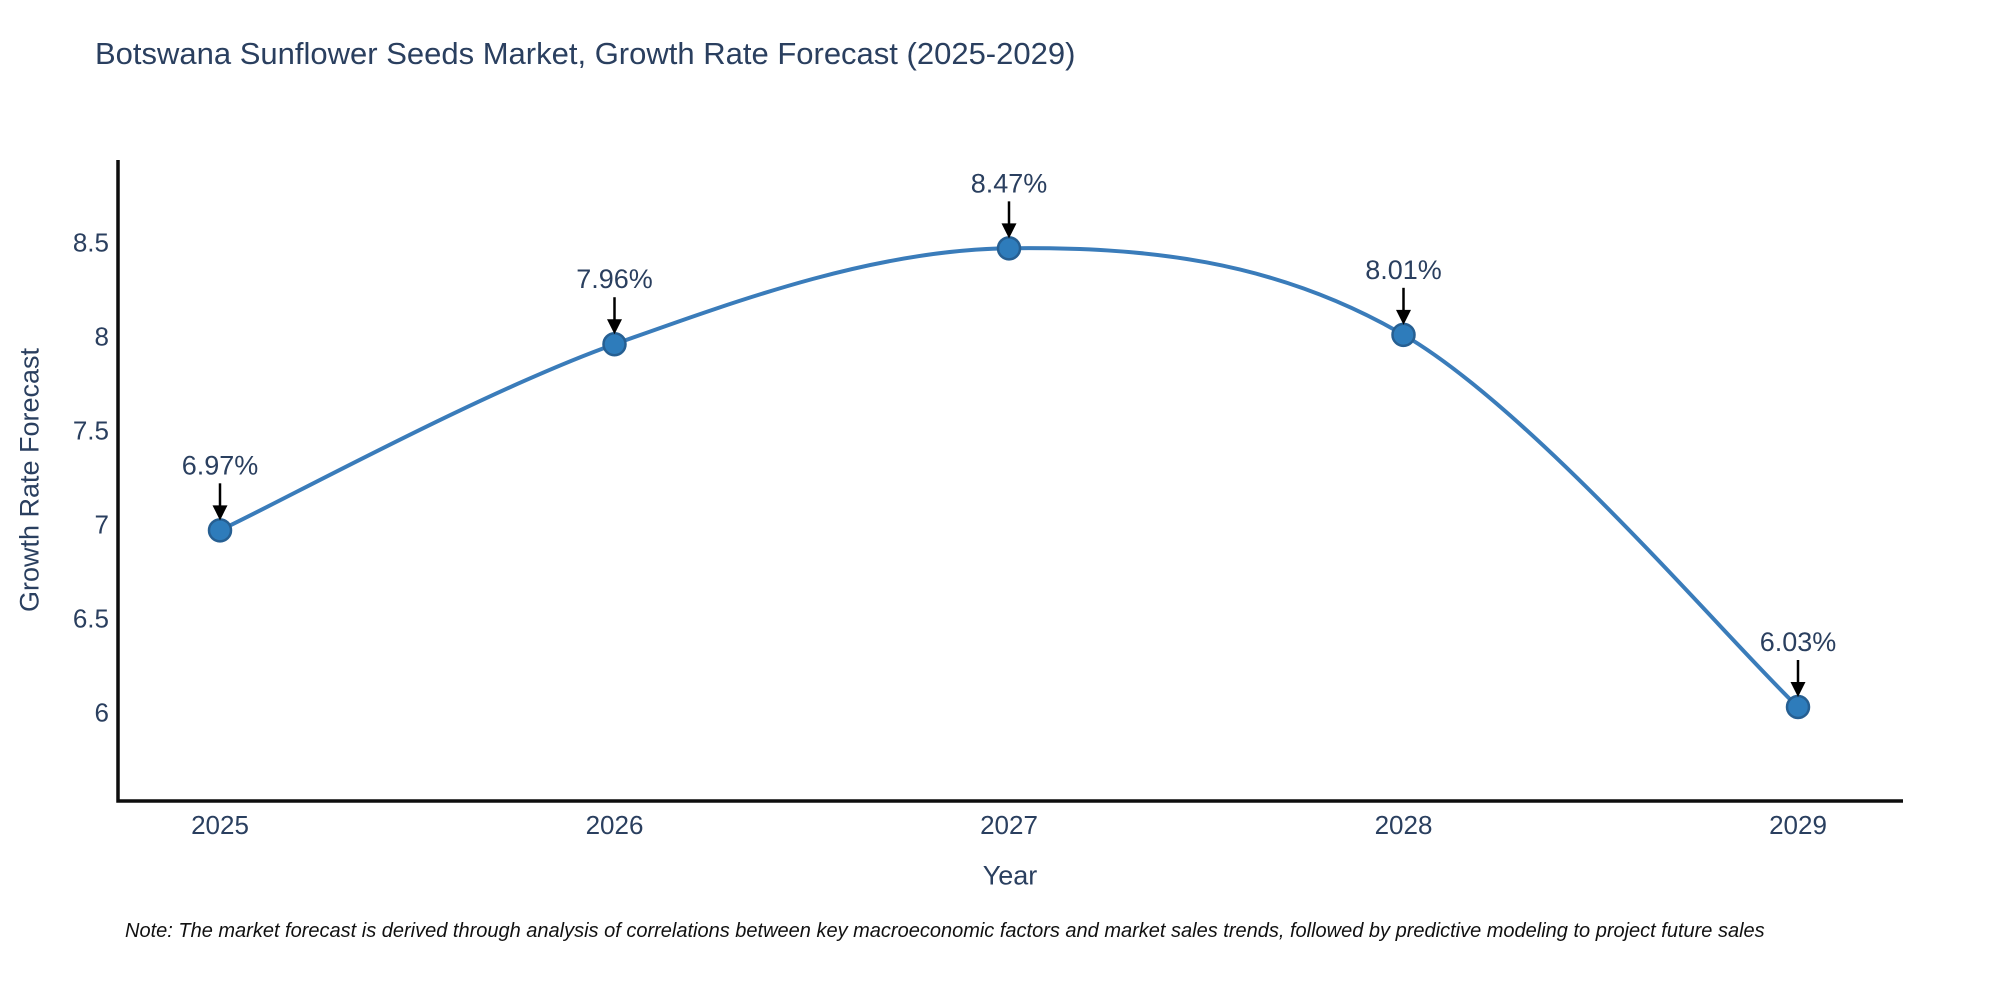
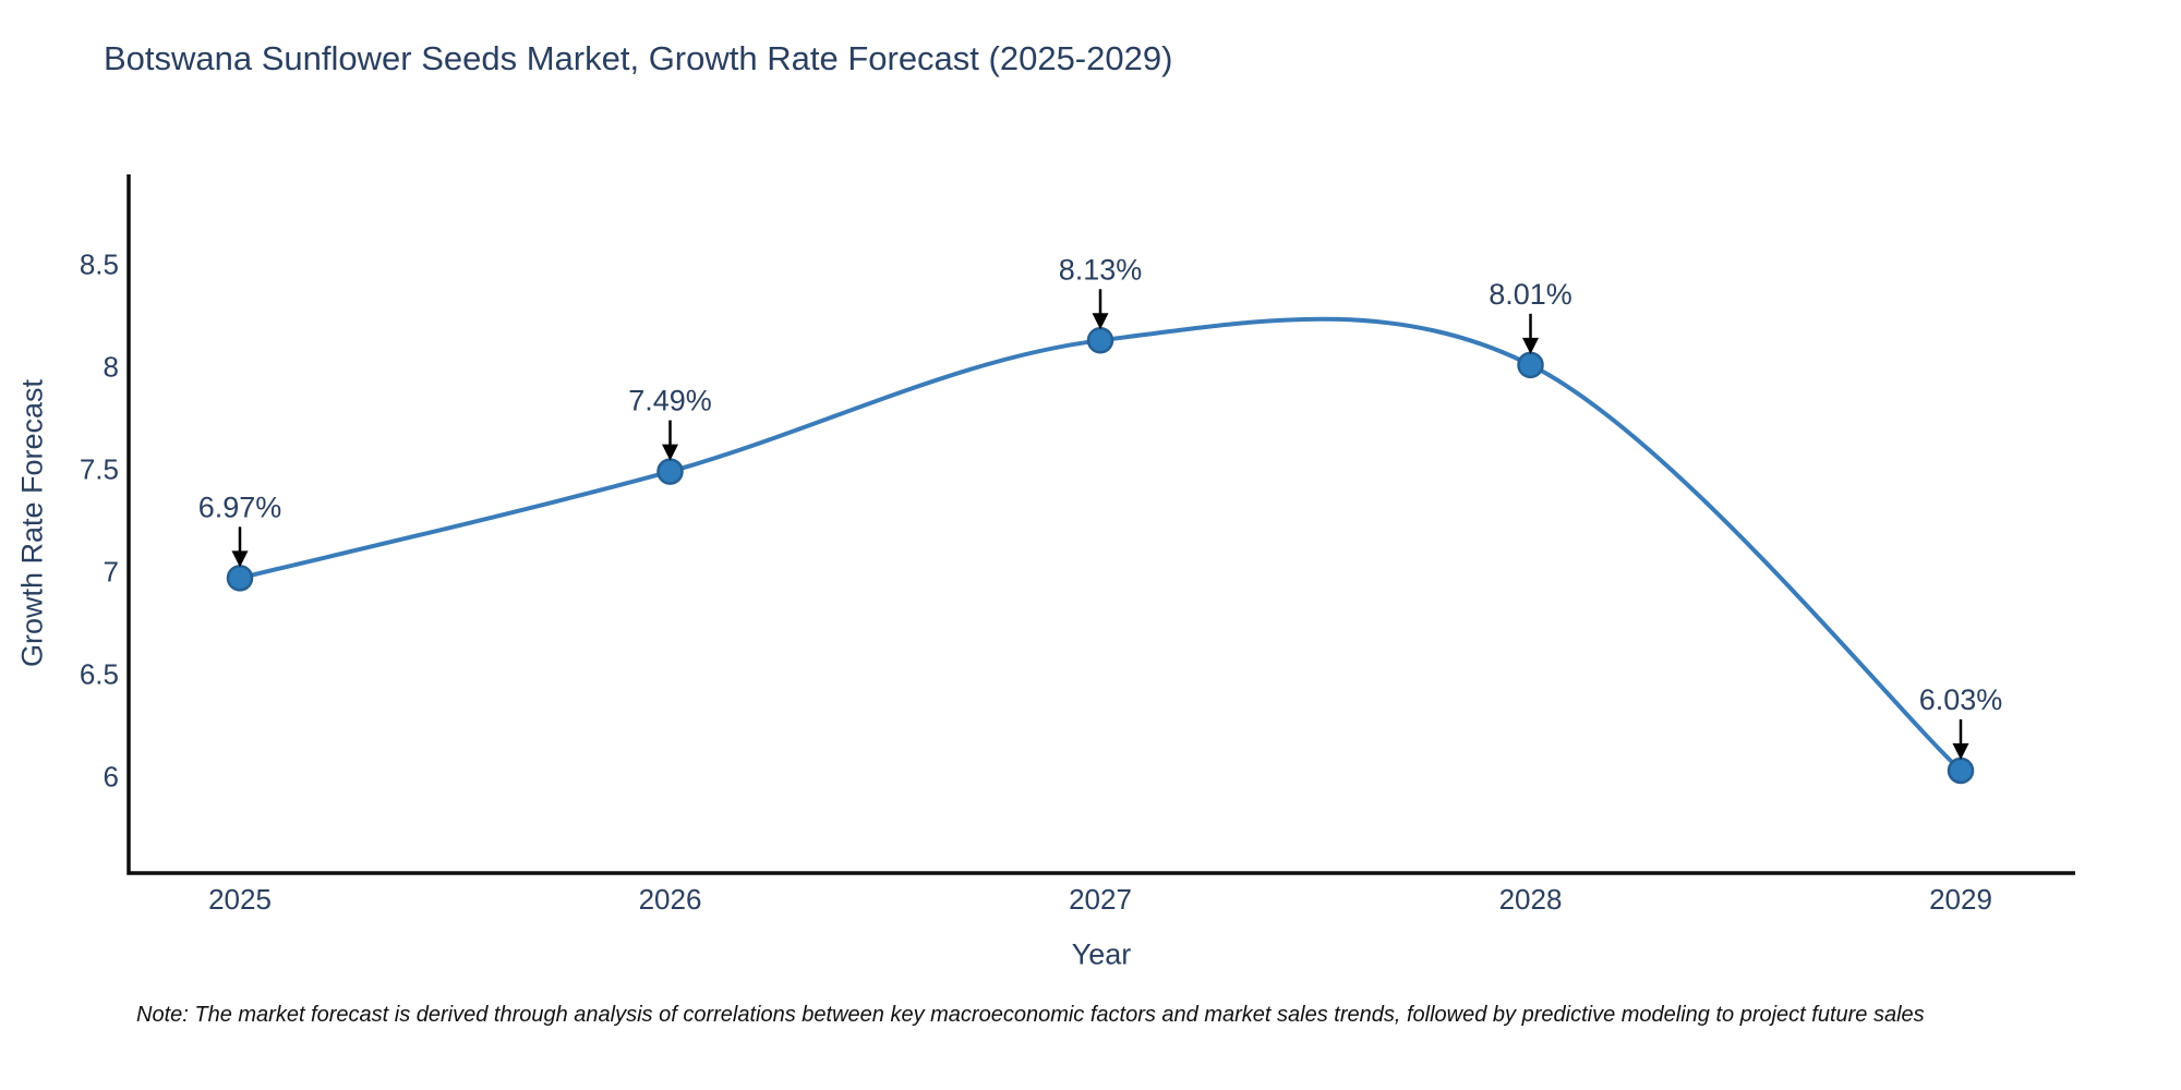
2026: 7.96% -> 7.49%
2027: 8.47% -> 8.13%
